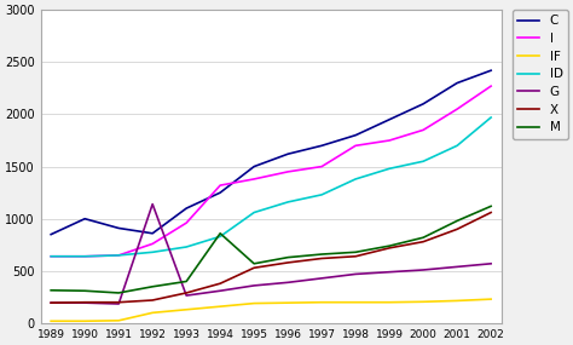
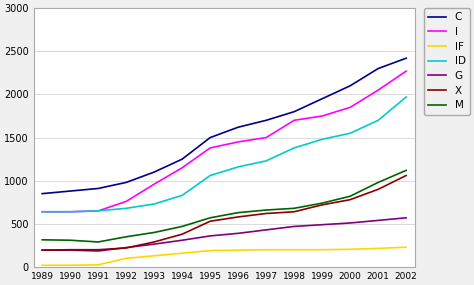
C/1990: 1000 -> 880
C/1992: 860 -> 980
G/1992: 1140 -> 220
I/1994: 1320 -> 1150
M/1994: 860 -> 470
